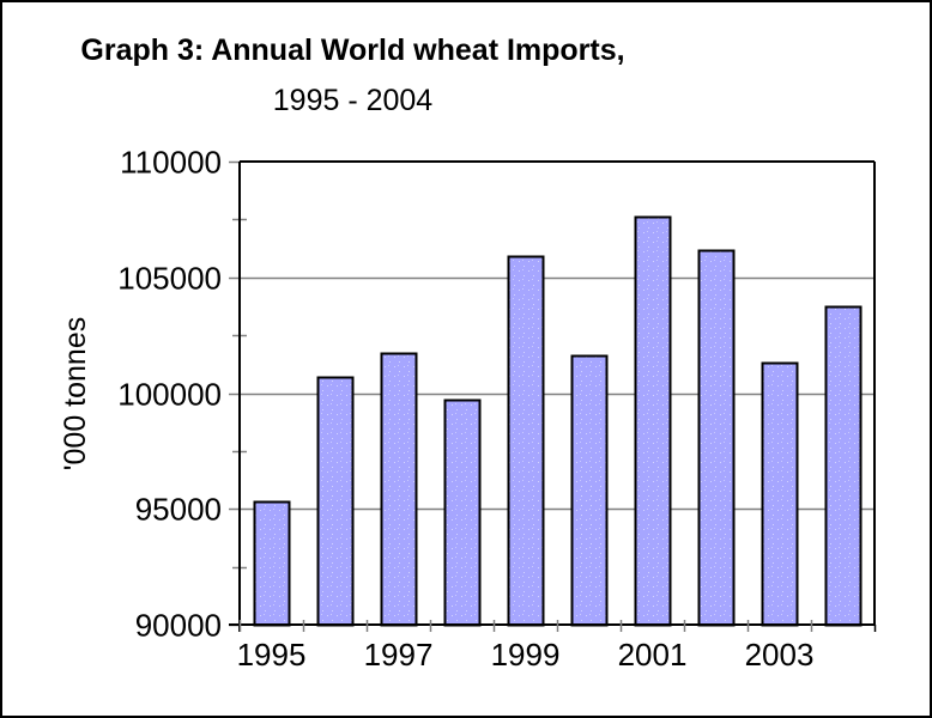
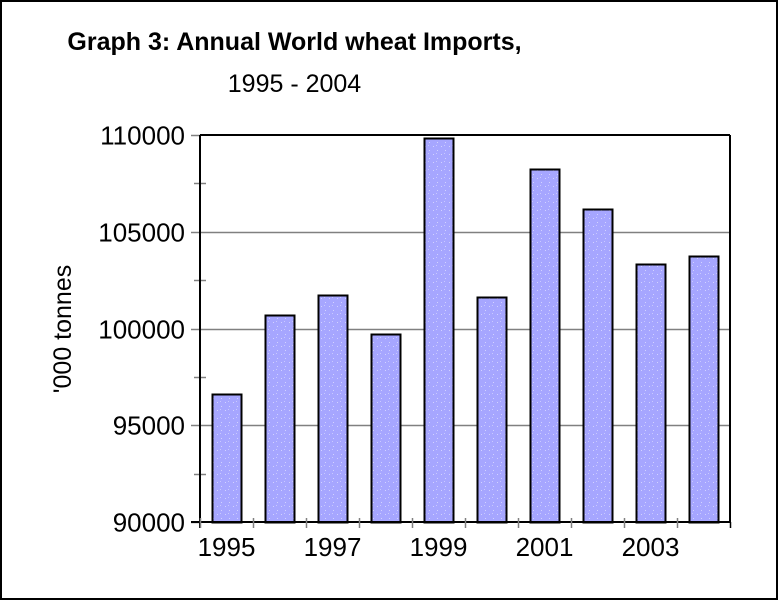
1995: 95300 -> 96600
1999: 105900 -> 109800
2001: 107600 -> 108200
2003: 101300 -> 103400
